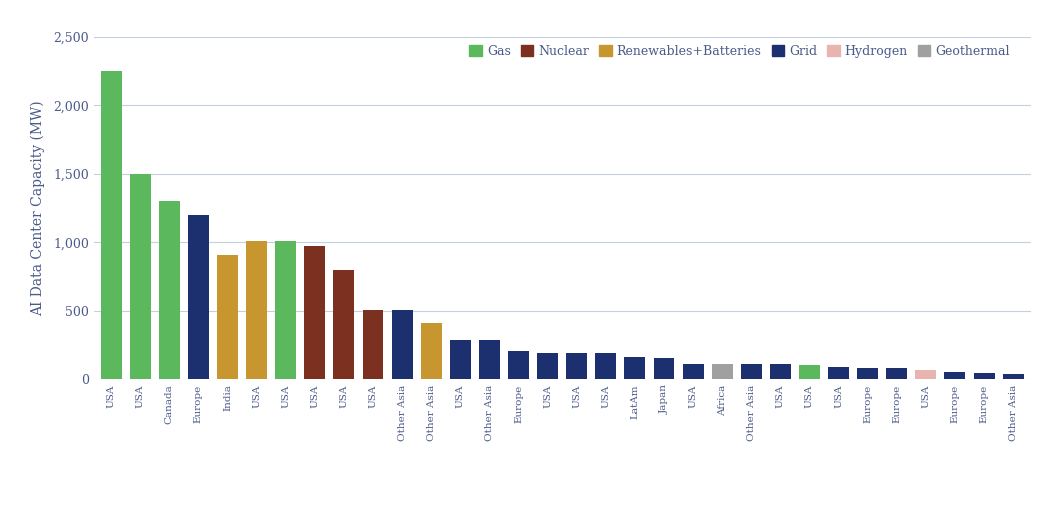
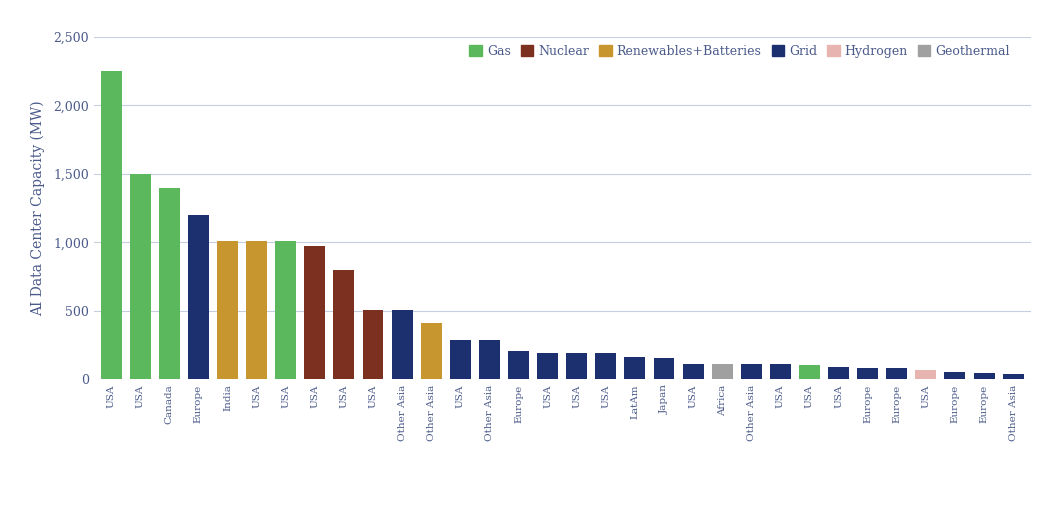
Canada: 1,300 -> 1,400
India: 910 -> 1,010
